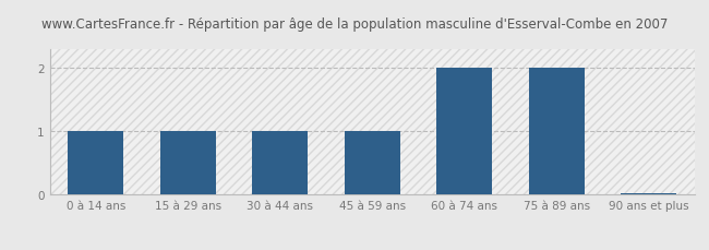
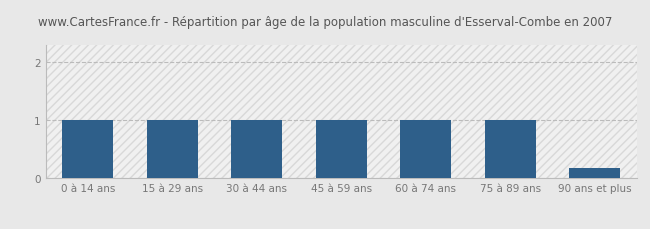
60 à 74 ans: 2.00 -> 1.00
75 à 89 ans: 2.00 -> 1.00
90 ans et plus: 0.03 -> 0.18
